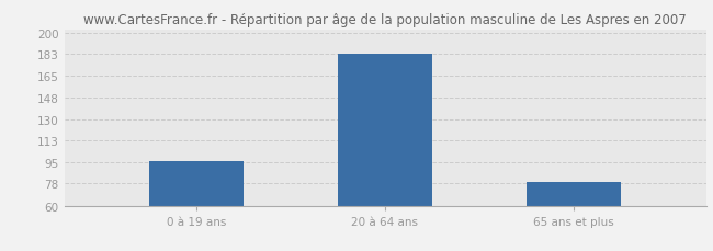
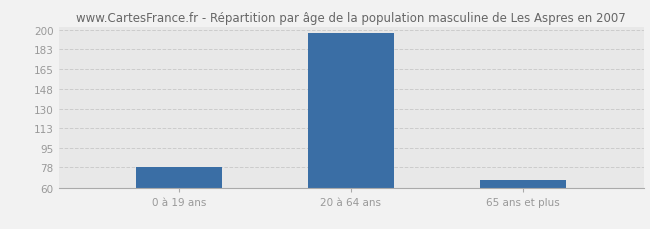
0 à 19 ans: 96 -> 78
20 à 64 ans: 183 -> 197
65 ans et plus: 79 -> 67
